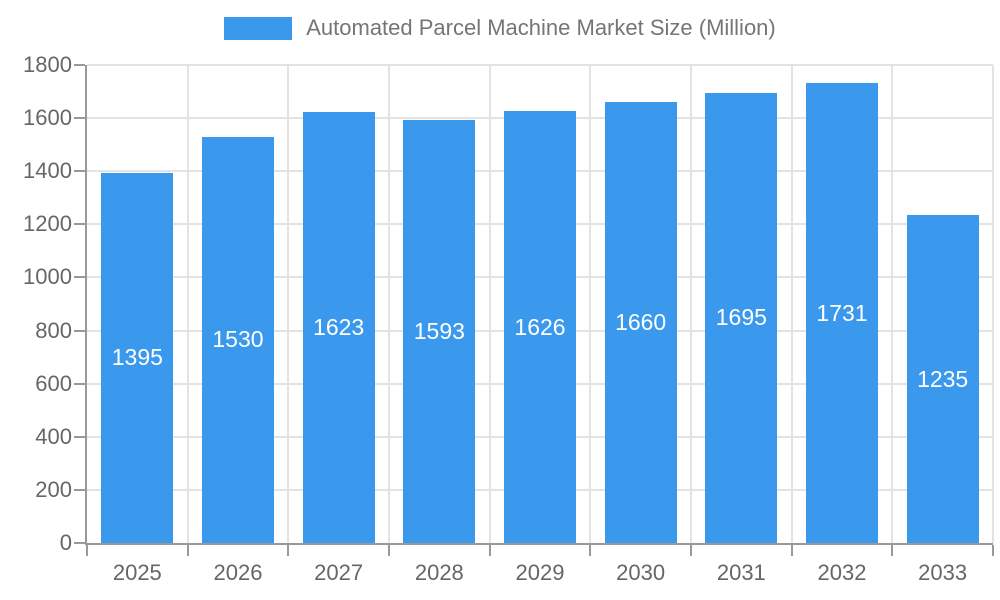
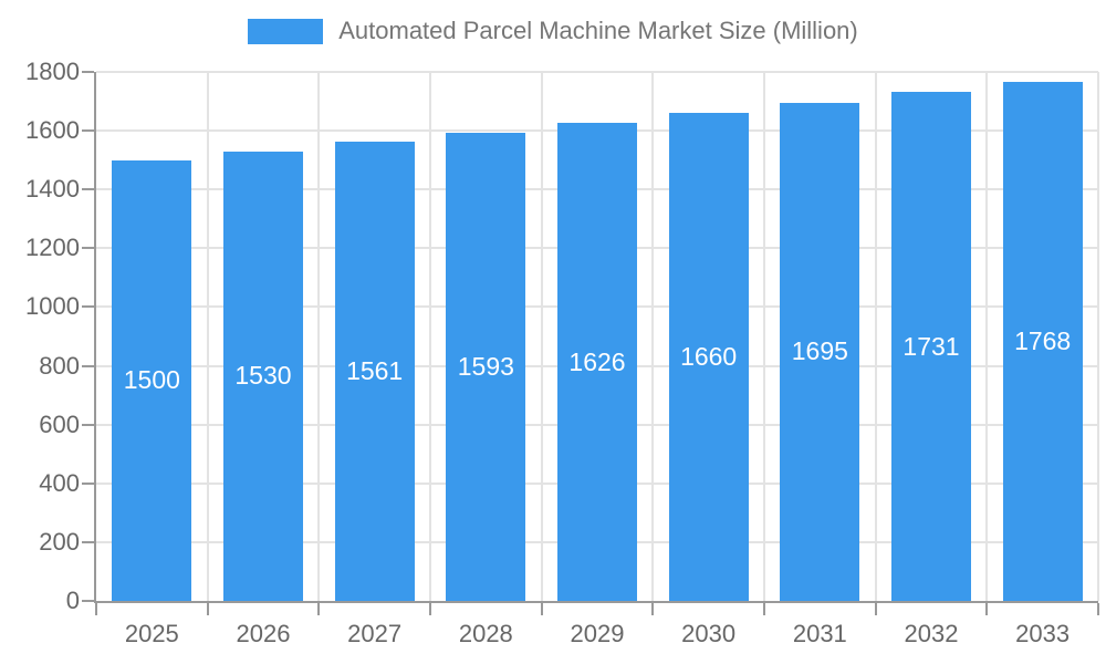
2025: 1395 -> 1500
2027: 1623 -> 1561
2033: 1235 -> 1768
